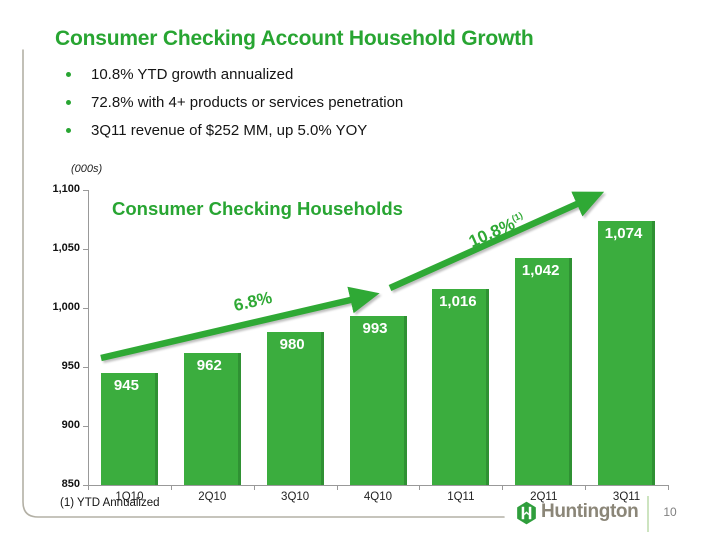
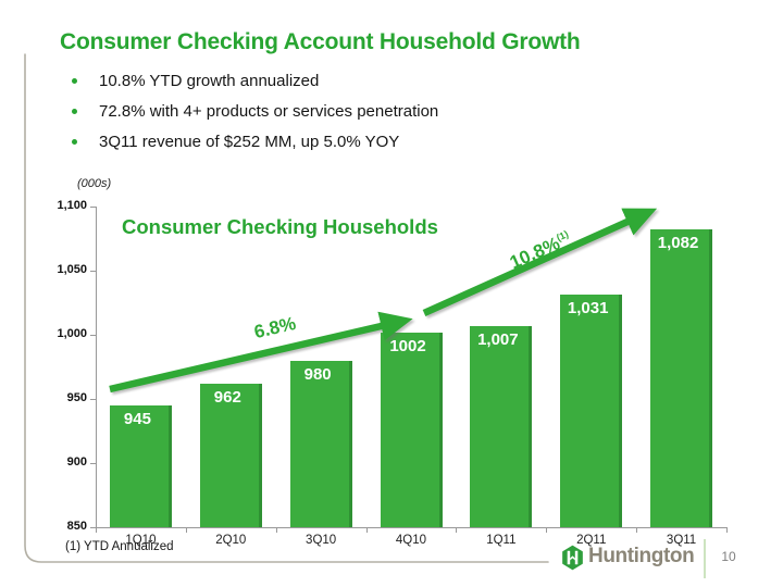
4Q10: 993 -> 1002
1Q11: 1,016 -> 1,007
2Q11: 1,042 -> 1,031
3Q11: 1,074 -> 1,082
